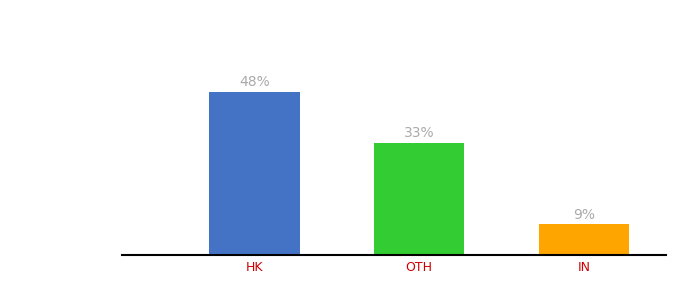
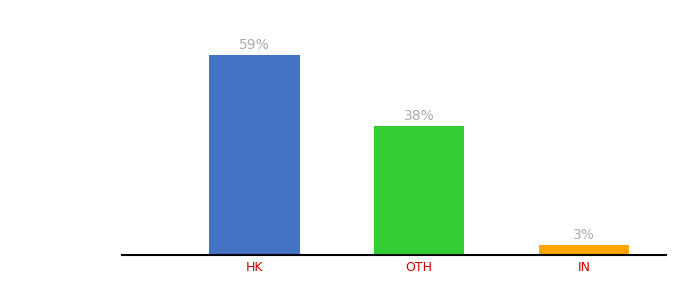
HK: 48% -> 59%
OTH: 33% -> 38%
IN: 9% -> 3%
